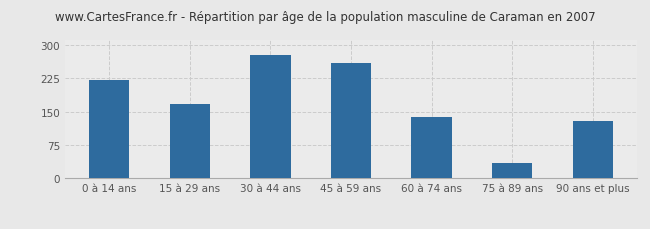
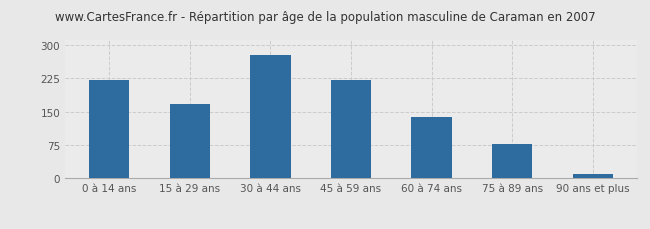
45 à 59 ans: 260 -> 222
75 à 89 ans: 35 -> 78
90 ans et plus: 130 -> 10
